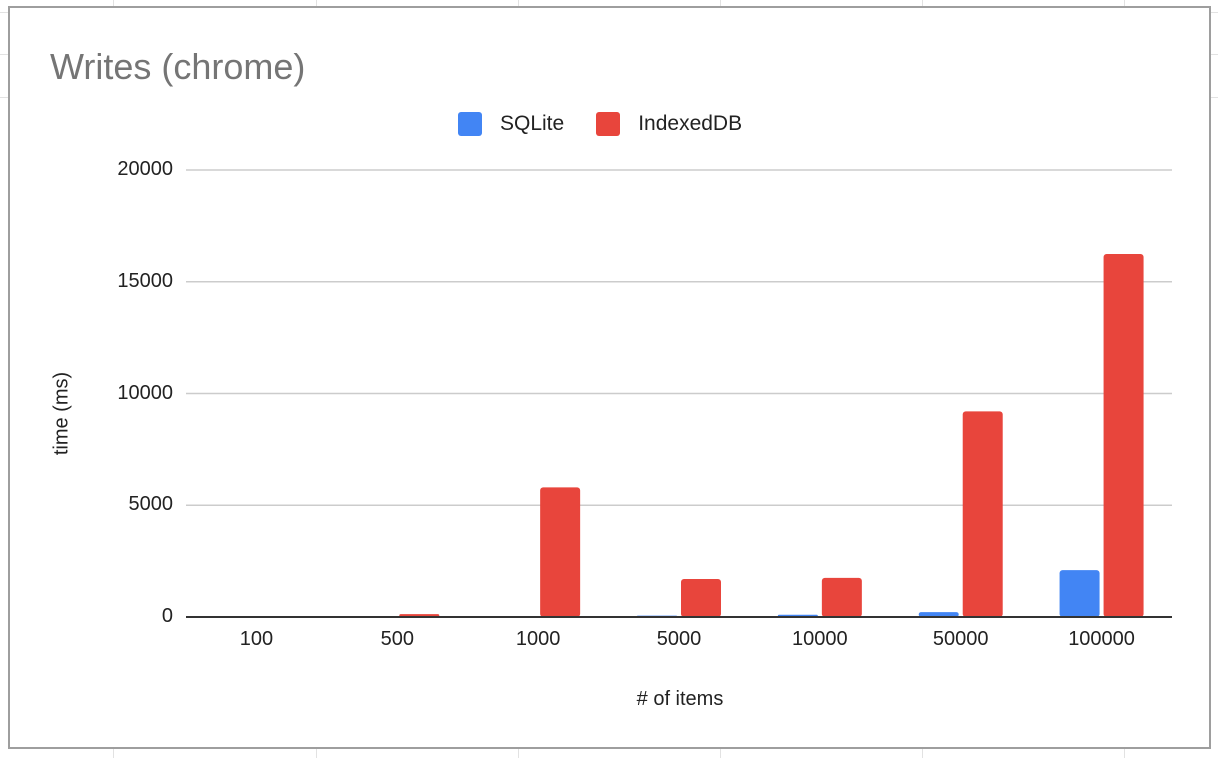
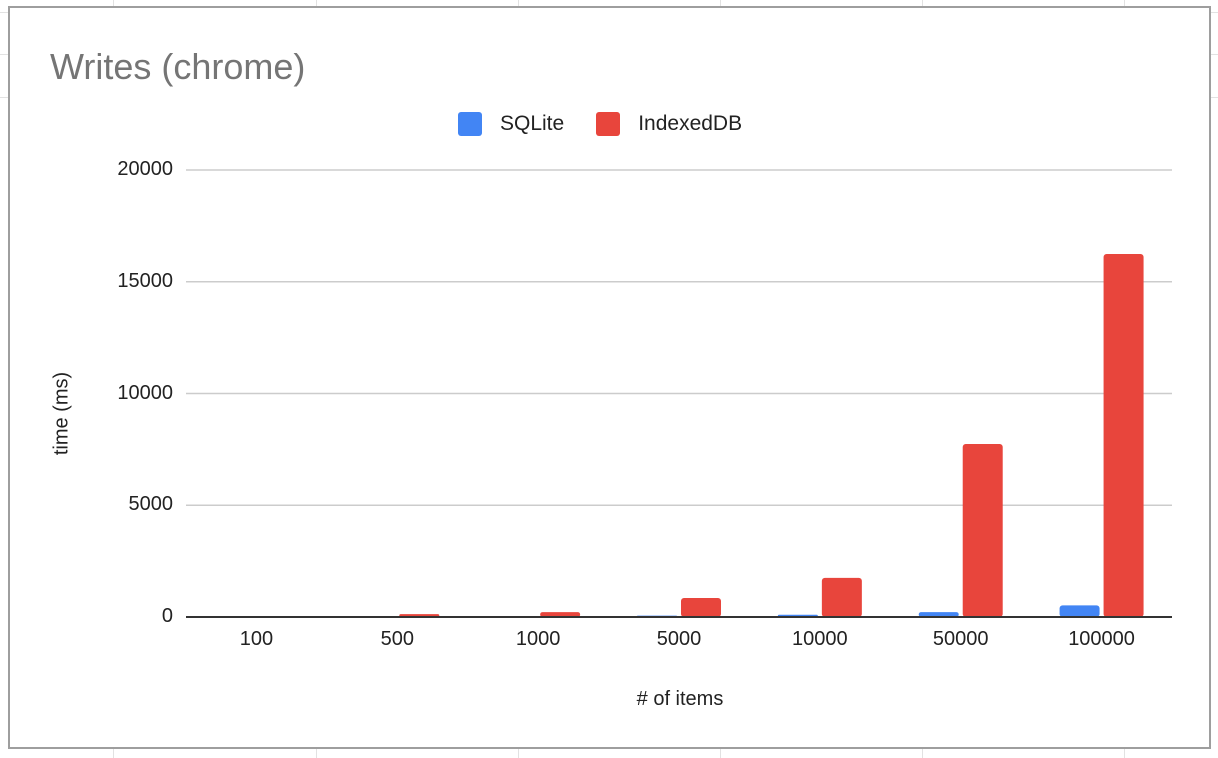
IndexedDB/1000: 5800 -> 200
IndexedDB/5000: 1700 -> 800
IndexedDB/50000: 9200 -> 7700
SQLite/100000: 2100 -> 500
